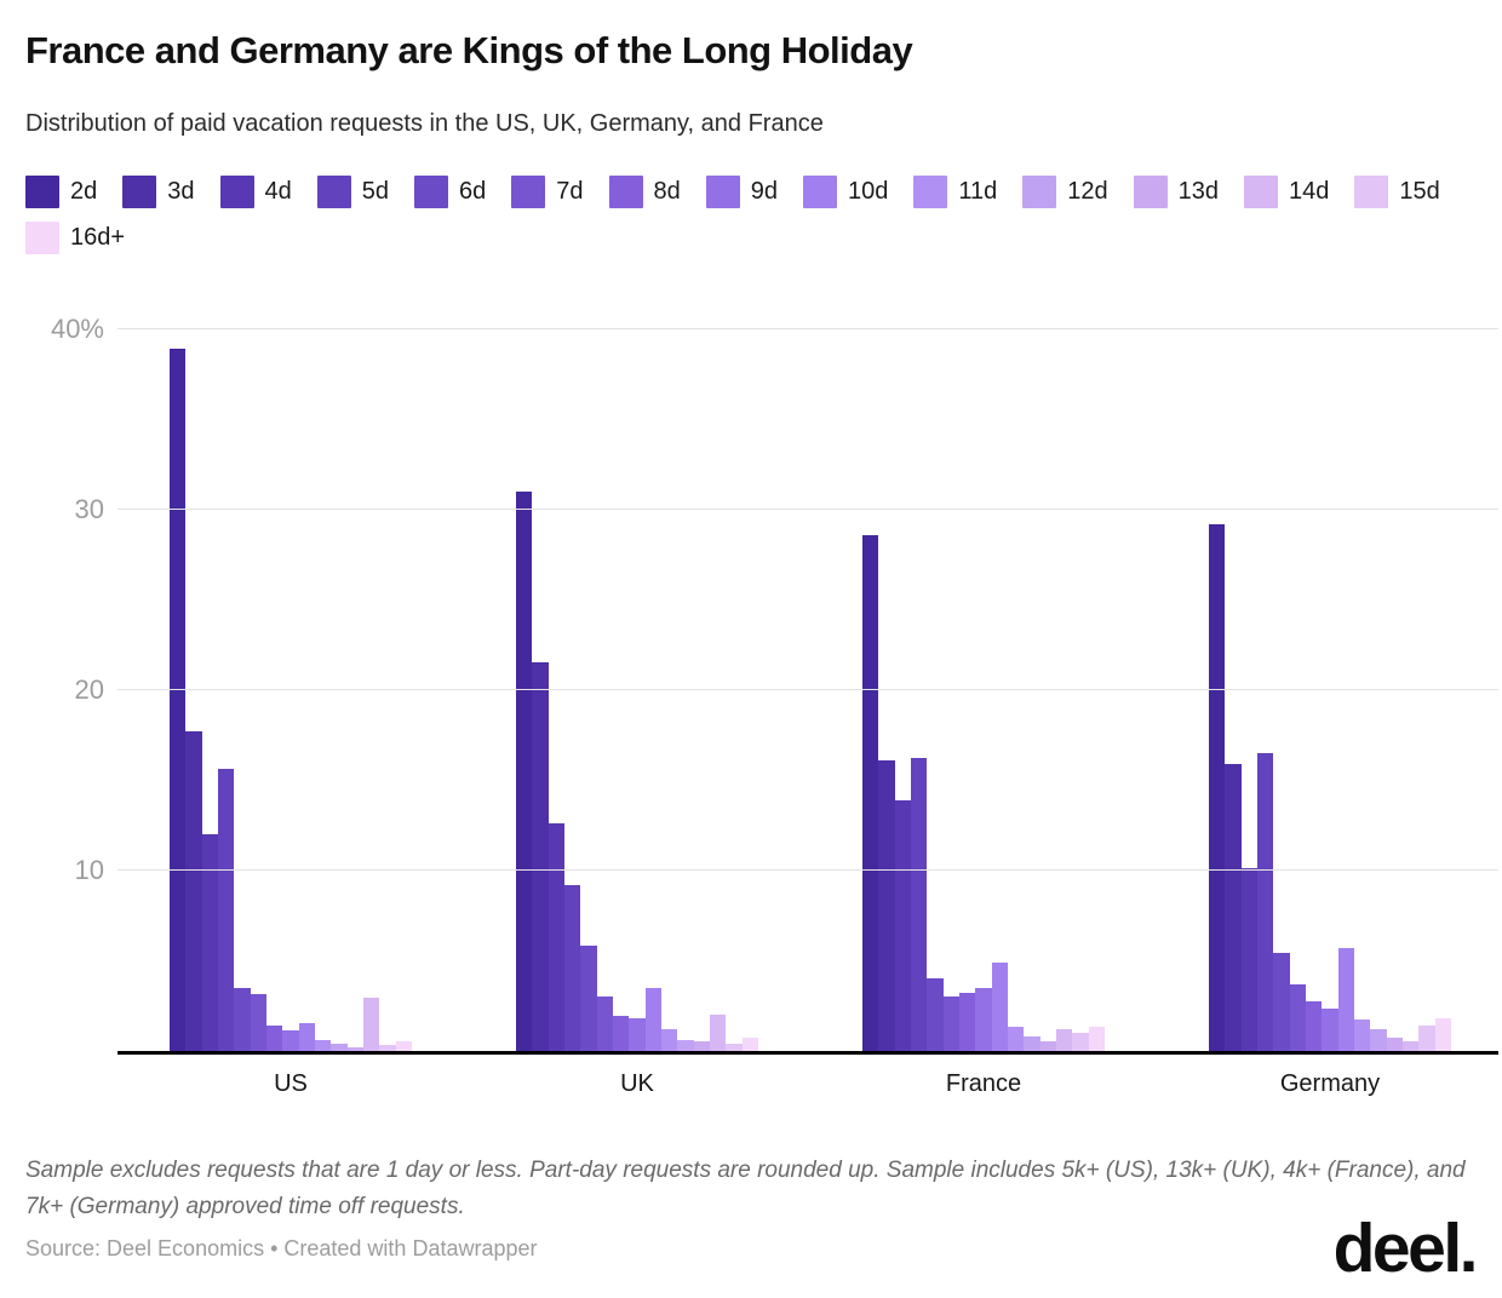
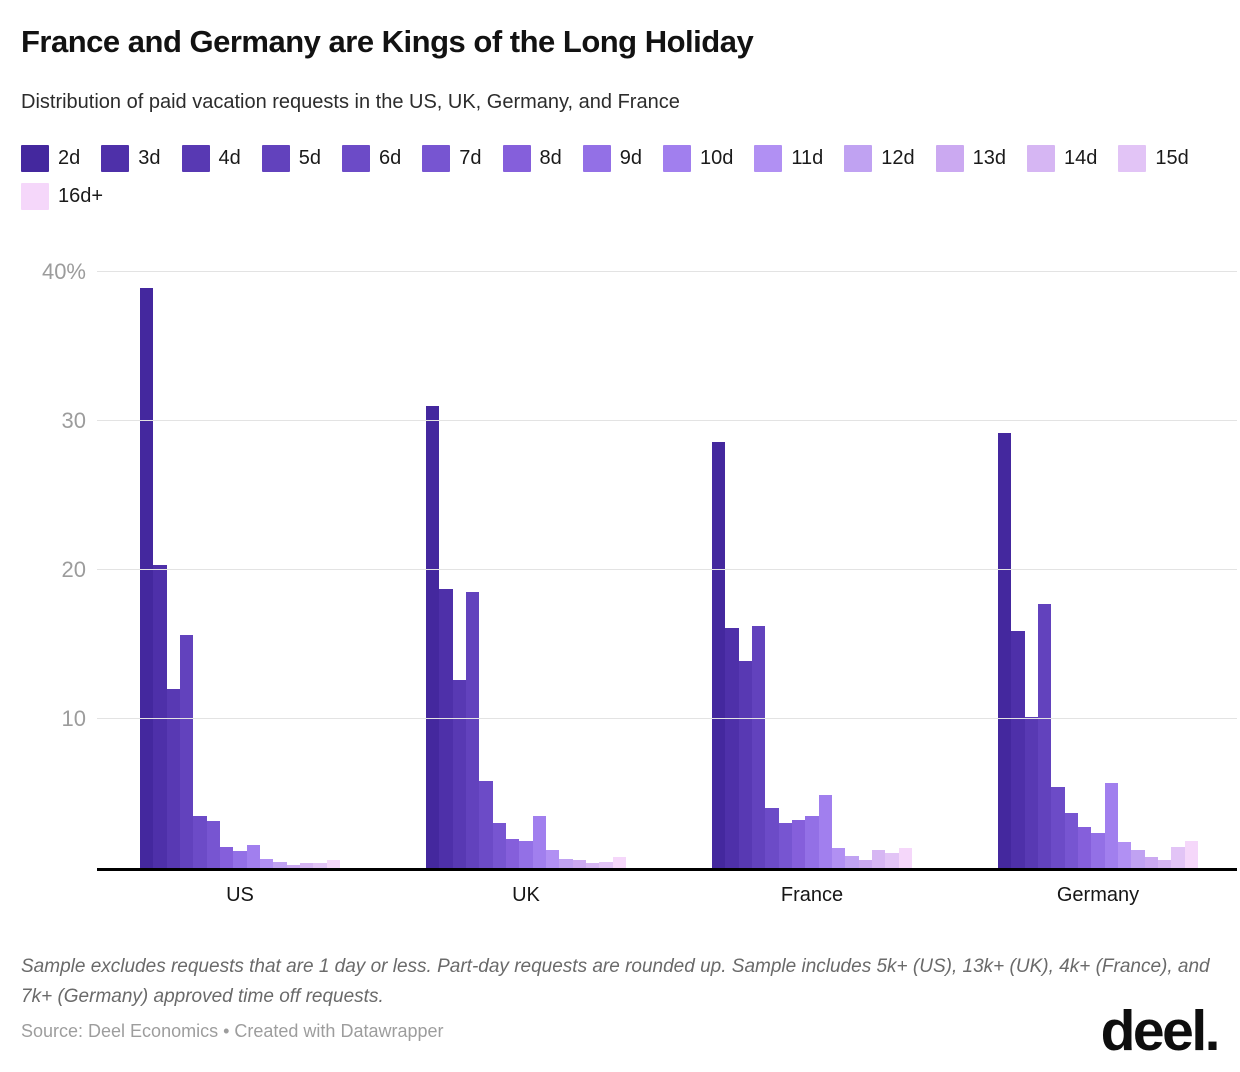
US/3d: 17.7% -> 20.3%
UK/3d: 21.5% -> 18.7%
UK/5d: 9.2% -> 18.5%
Germany/5d: 16.5% -> 17.7%
US/14d: 2.9% -> 0.3%
UK/14d: 2.0% -> 0.3%
